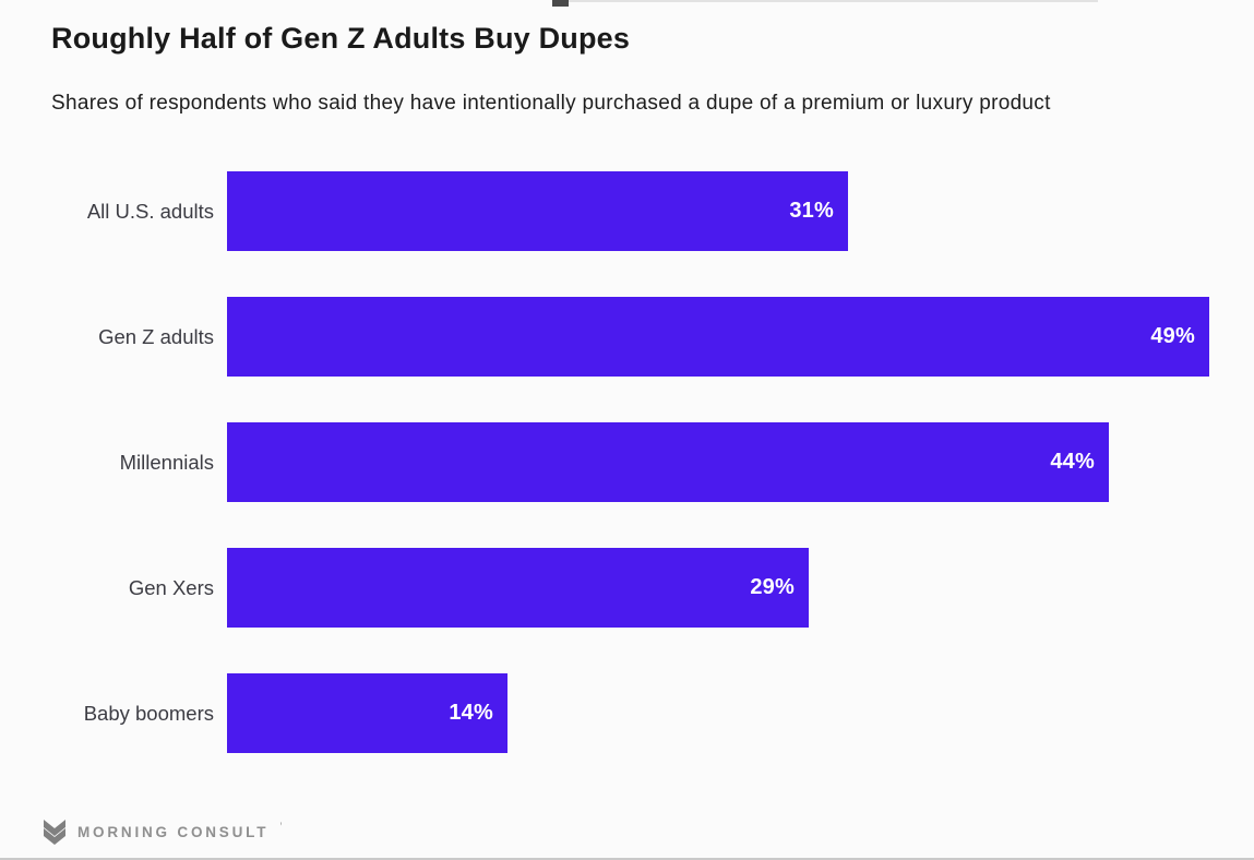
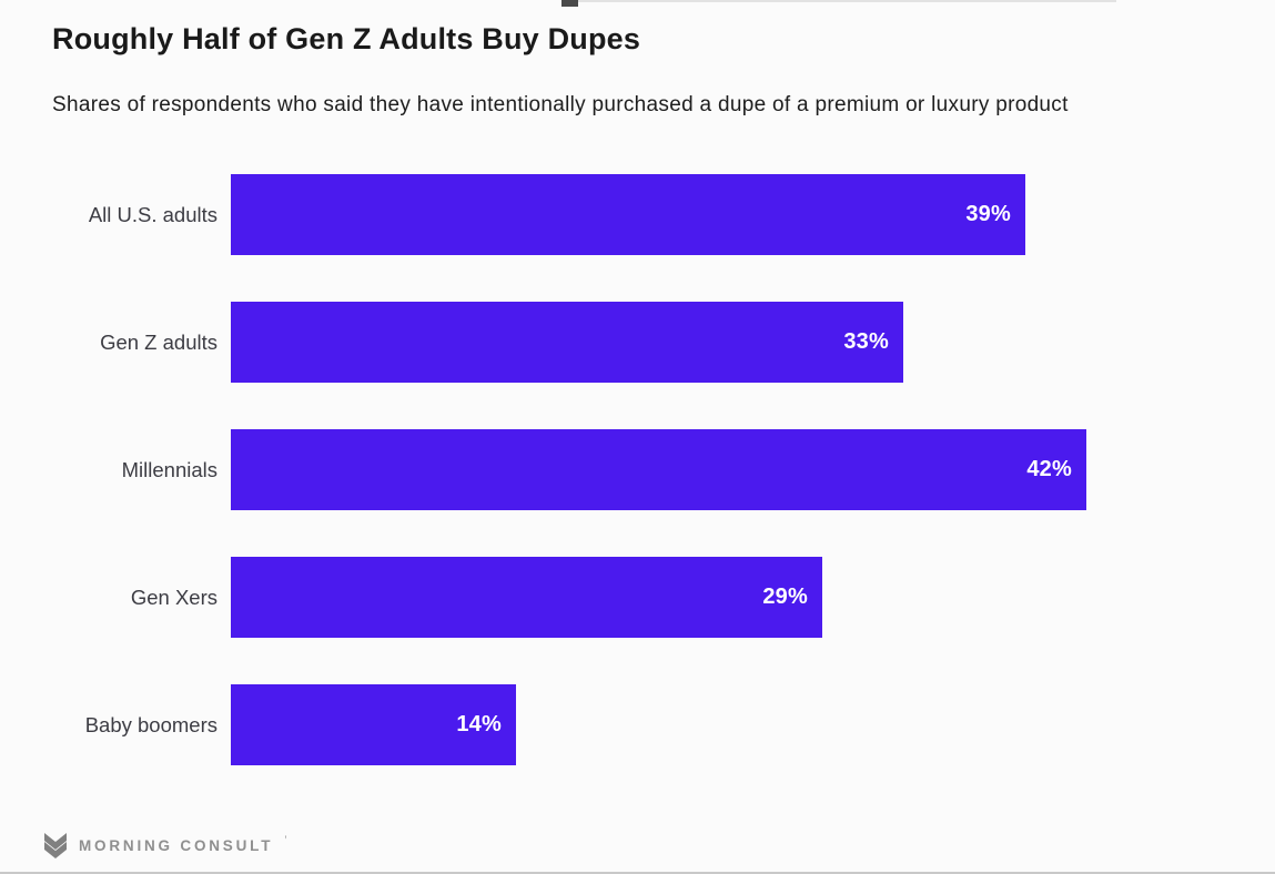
All U.S. adults: 31% -> 39%
Gen Z adults: 49% -> 33%
Millennials: 44% -> 42%
